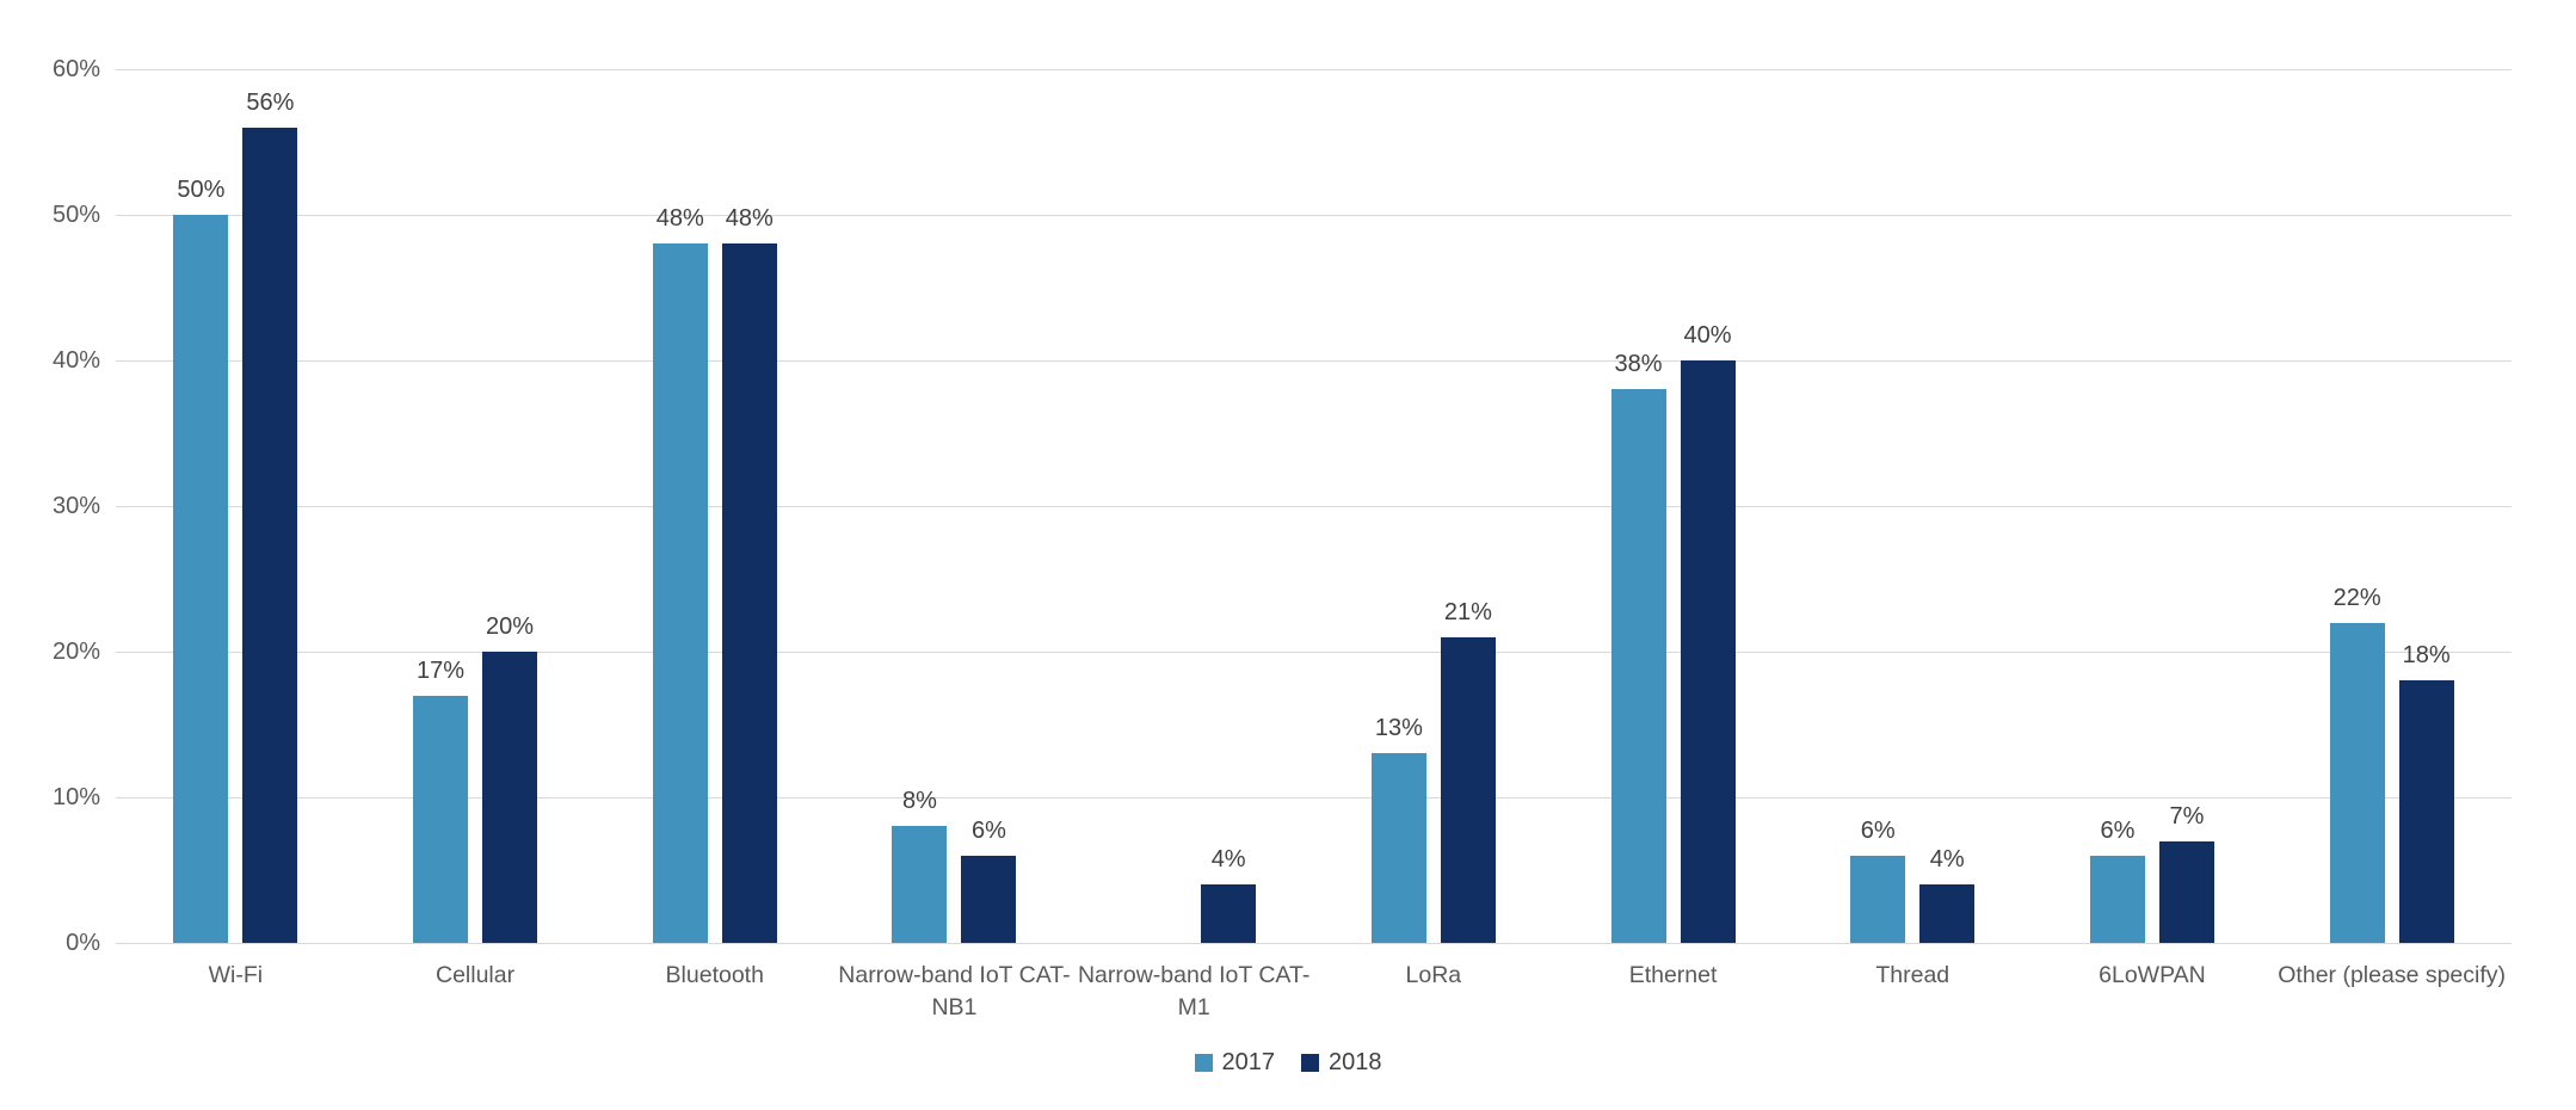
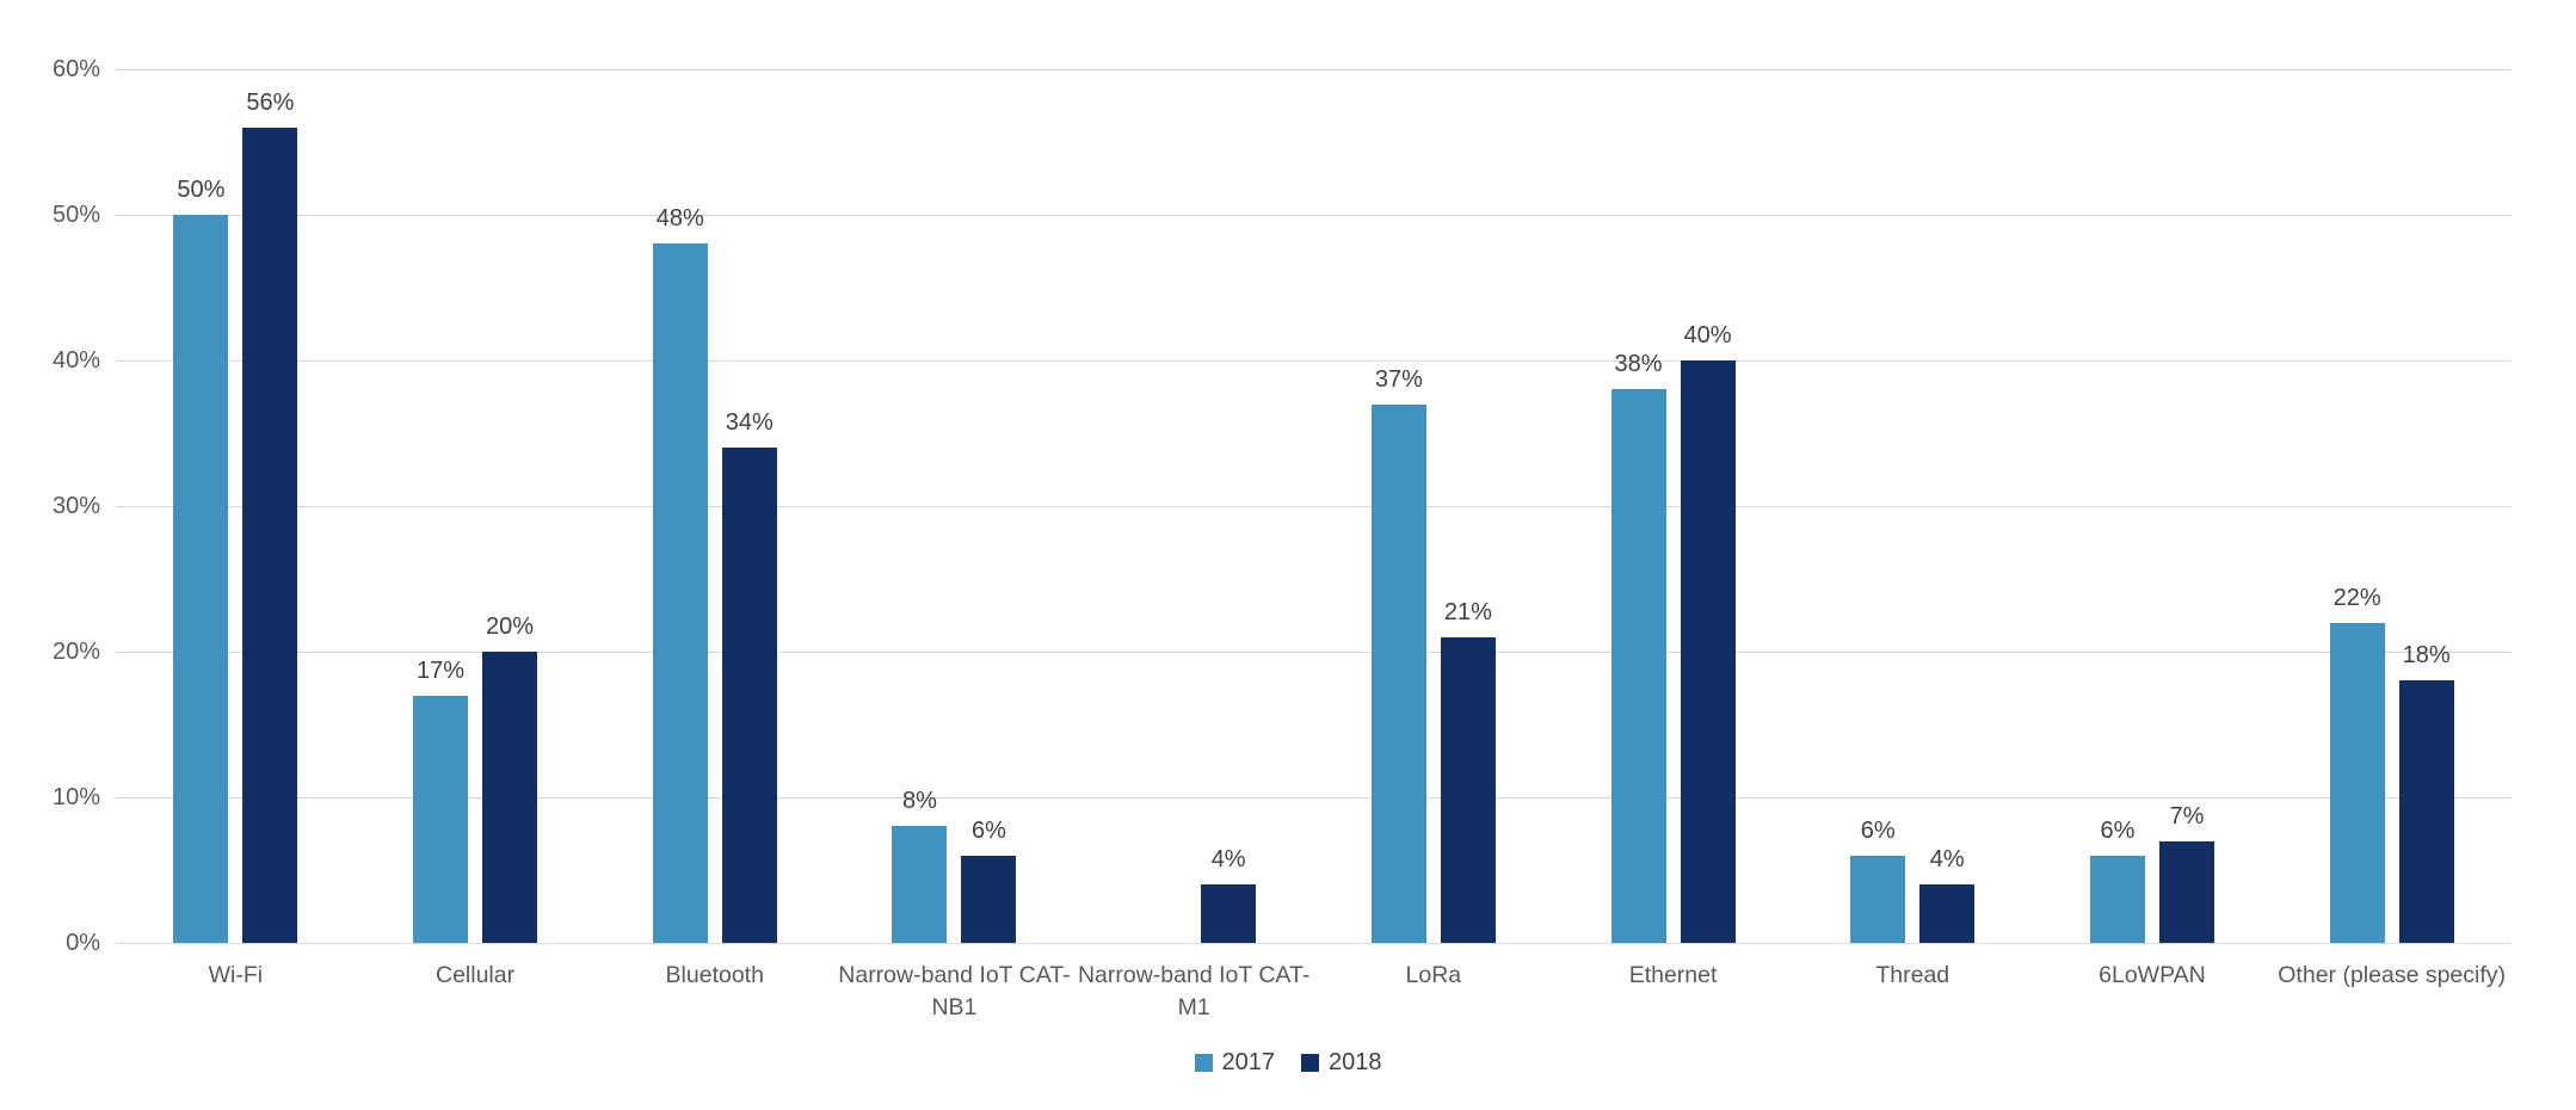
2018/Bluetooth: 48% -> 34%
2017/LoRa: 13% -> 37%
